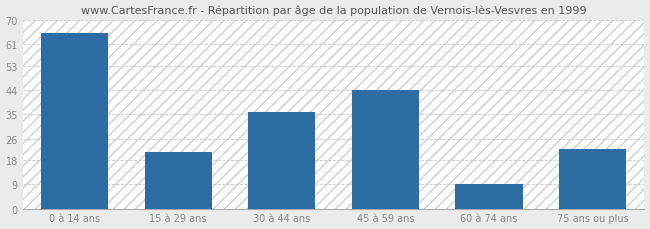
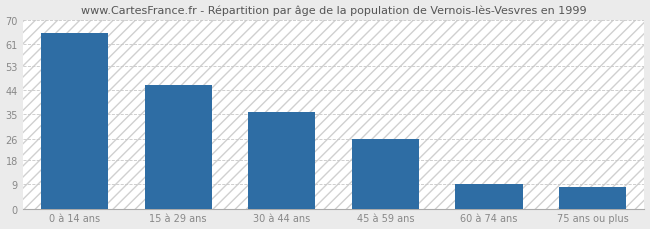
15 à 29 ans: 21 -> 46
45 à 59 ans: 44 -> 26
75 ans ou plus: 22 -> 8
